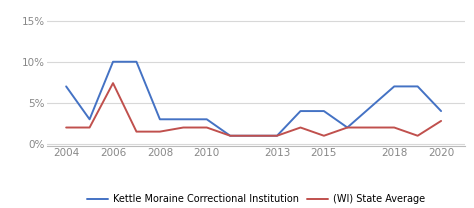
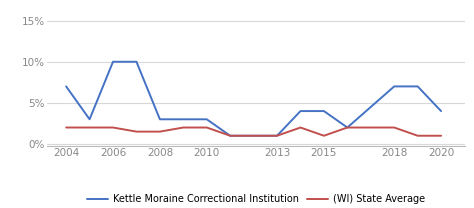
(WI) State Average/2006: 7.4% -> 2.0%
(WI) State Average/2020: 2.8% -> 1.0%
